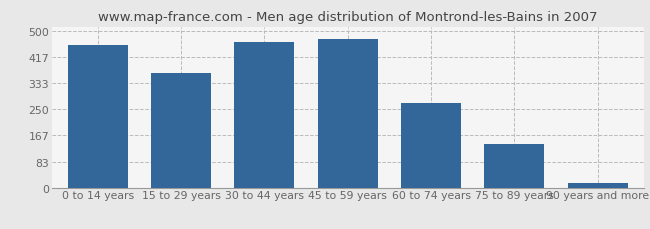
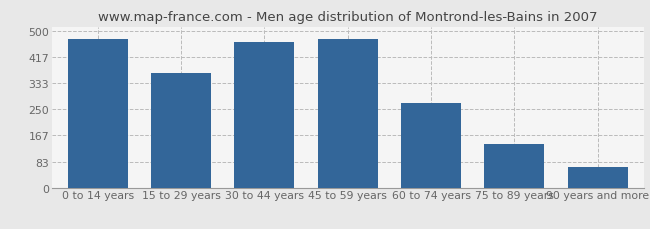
0 to 14 years: 455 -> 475
90 years and more: 15 -> 65
